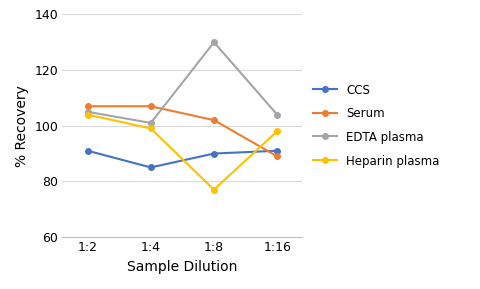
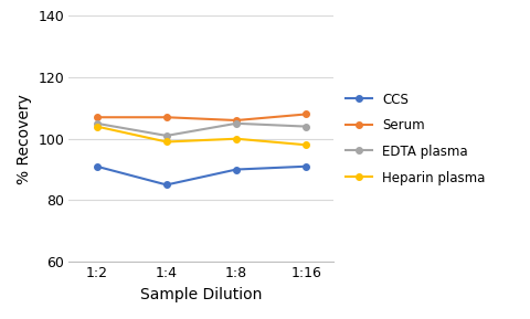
Serum/1:8: 102 -> 106
EDTA plasma/1:8: 130 -> 105
Heparin plasma/1:8: 77 -> 100
Serum/1:16: 89 -> 108
